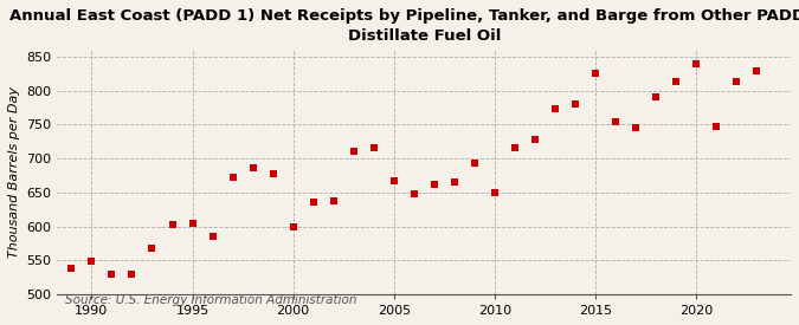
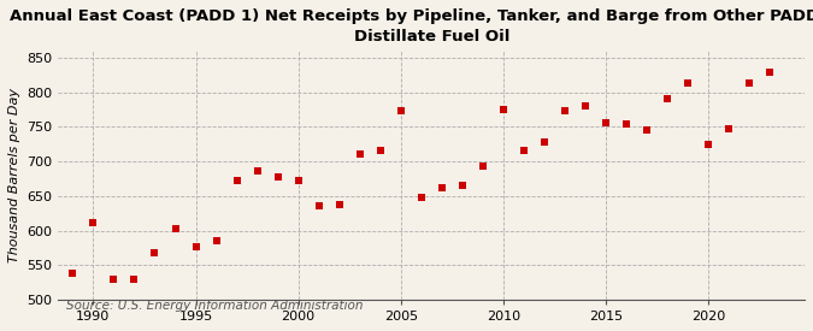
1990: 548 -> 612
1995: 604 -> 576
2000: 599 -> 672
2005: 667 -> 774
2010: 649 -> 776
2015: 826 -> 756
2020: 839 -> 724
